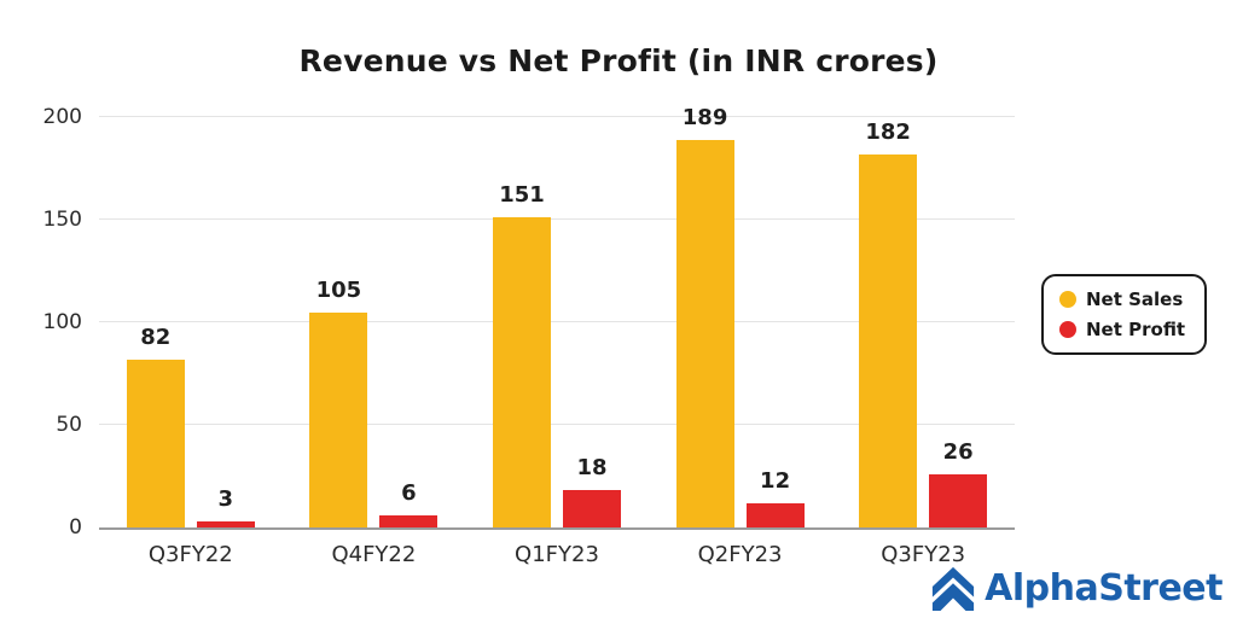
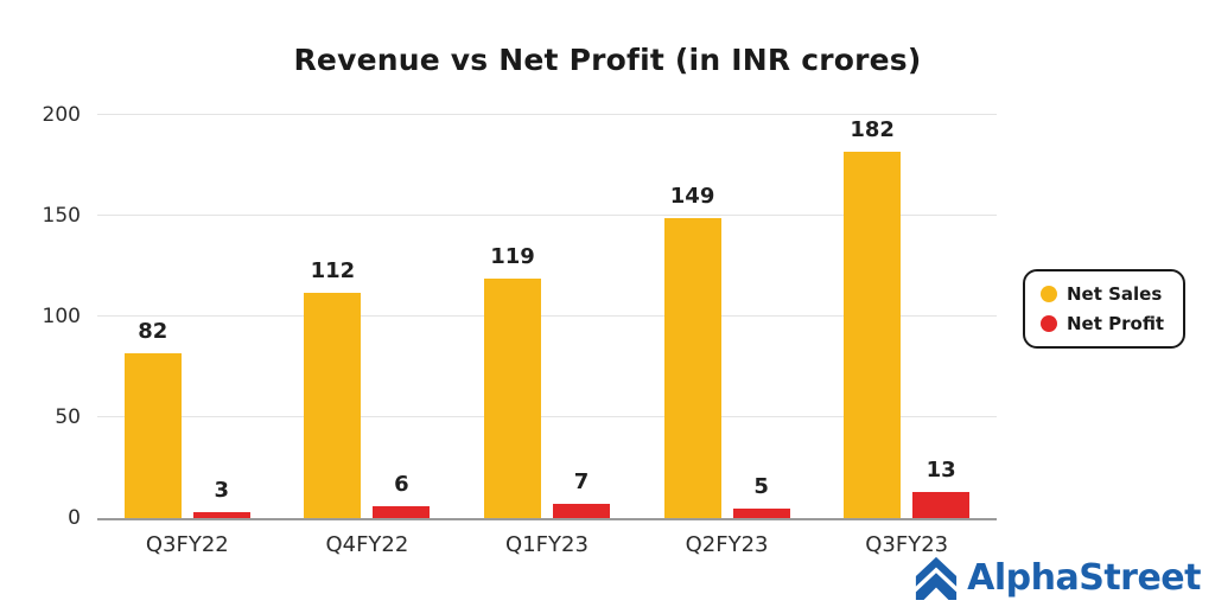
Net Sales/Q4FY22: 105 -> 112
Net Sales/Q1FY23: 151 -> 119
Net Profit/Q1FY23: 18 -> 7
Net Sales/Q2FY23: 189 -> 149
Net Profit/Q2FY23: 12 -> 5
Net Profit/Q3FY23: 26 -> 13
